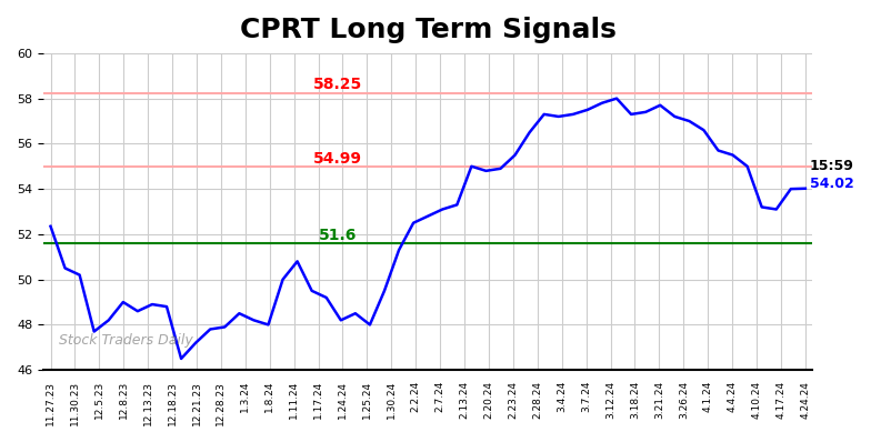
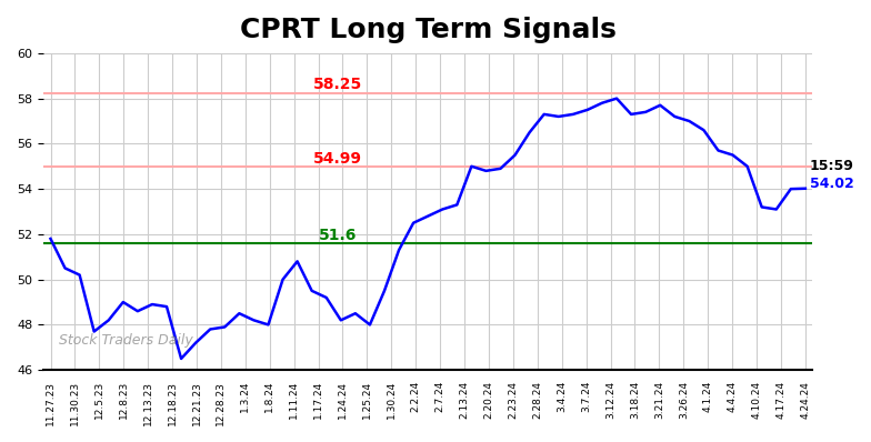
11.27.23: 52.35 -> 51.80
